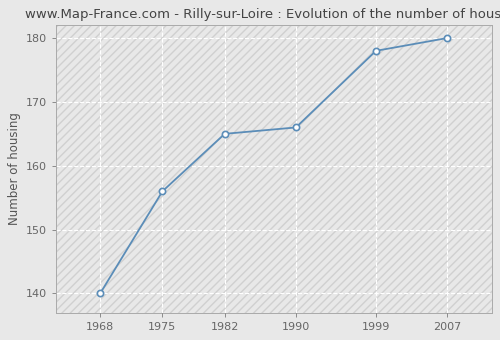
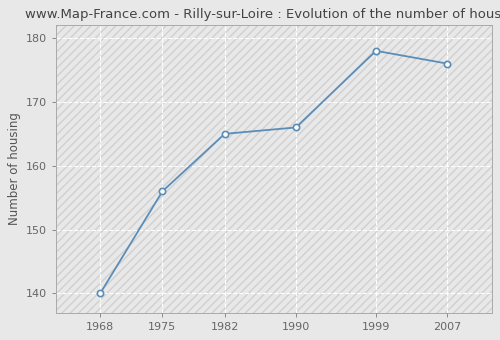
2007: 180 -> 176
